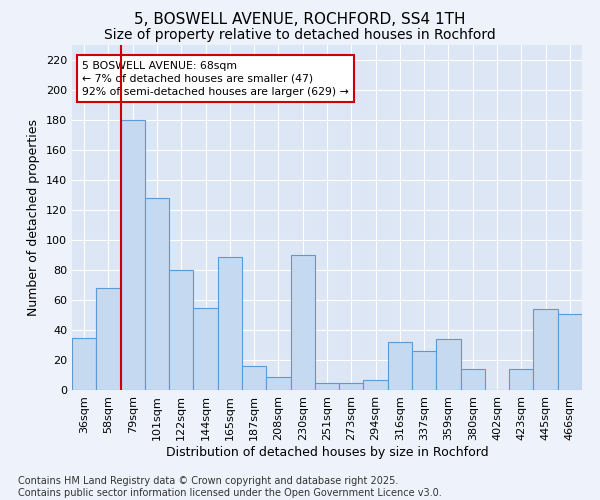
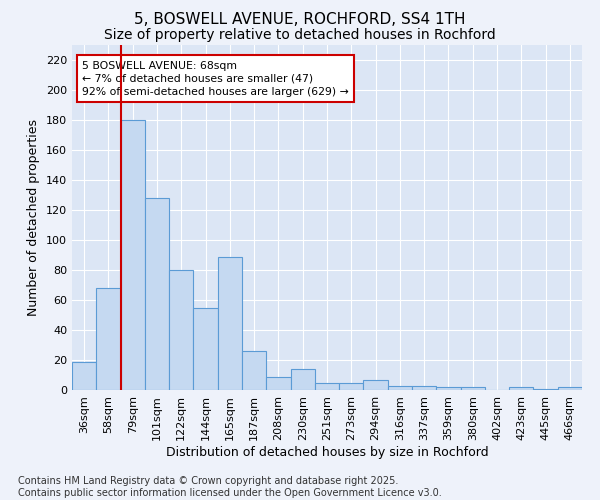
36sqm: 35 -> 19
187sqm: 16 -> 26
230sqm: 90 -> 14
316sqm: 32 -> 3
337sqm: 26 -> 3
359sqm: 34 -> 2
380sqm: 14 -> 2
423sqm: 14 -> 2
445sqm: 54 -> 1
466sqm: 51 -> 2
